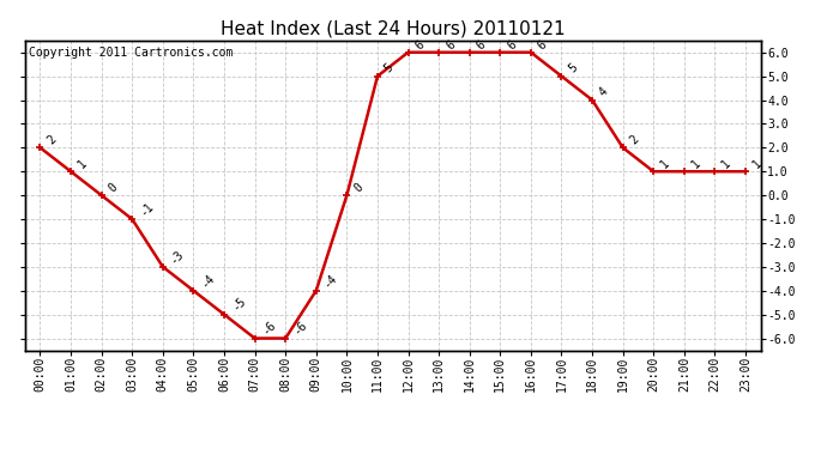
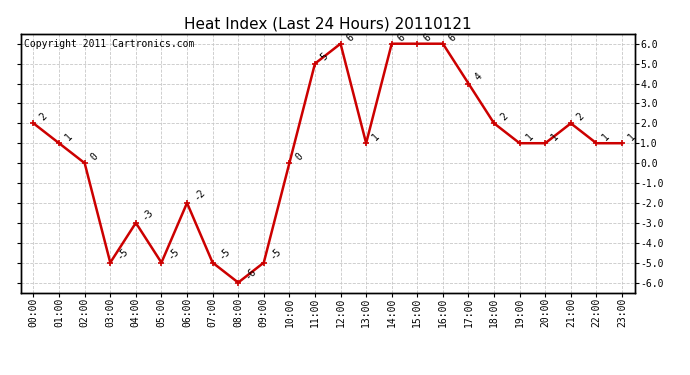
03:00: -1 -> -5
05:00: -4 -> -5
06:00: -5 -> -2
07:00: -6 -> -5
09:00: -4 -> -5
13:00: 6 -> 1
17:00: 5 -> 4
18:00: 4 -> 2
19:00: 2 -> 1
21:00: 1 -> 2
